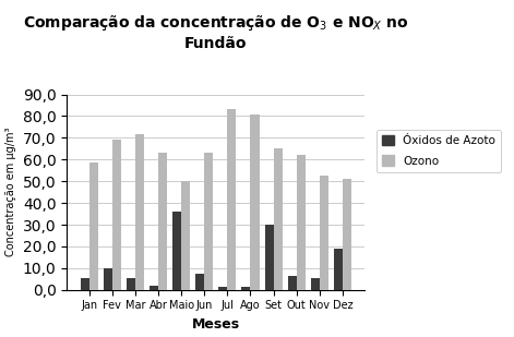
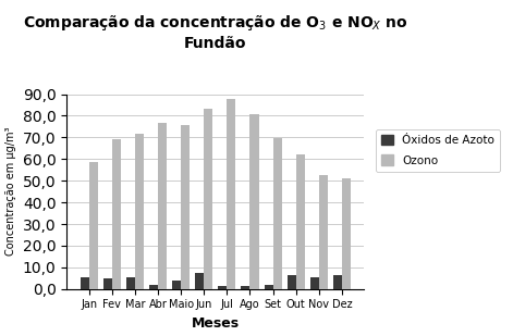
Óxidos de Azoto/Fev: 10 -> 5
Ozono/Abr: 63 -> 76
Óxidos de Azoto/Maio: 36 -> 4
Ozono/Maio: 50 -> 76
Ozono/Jun: 63 -> 83
Ozono/Jul: 83 -> 88
Óxidos de Azoto/Set: 30 -> 2
Ozono/Set: 65 -> 70
Óxidos de Azoto/Dez: 19 -> 6
